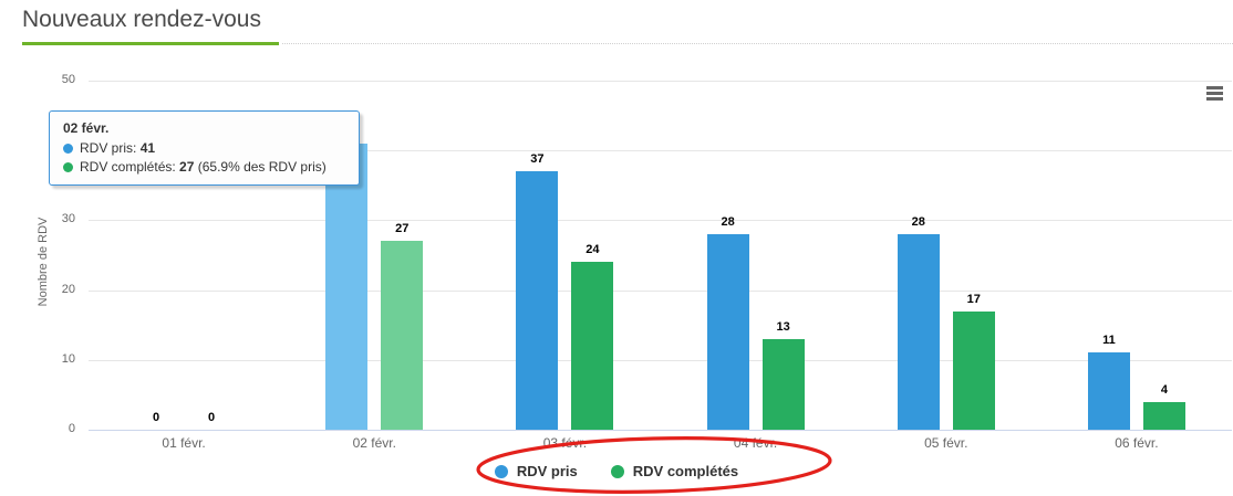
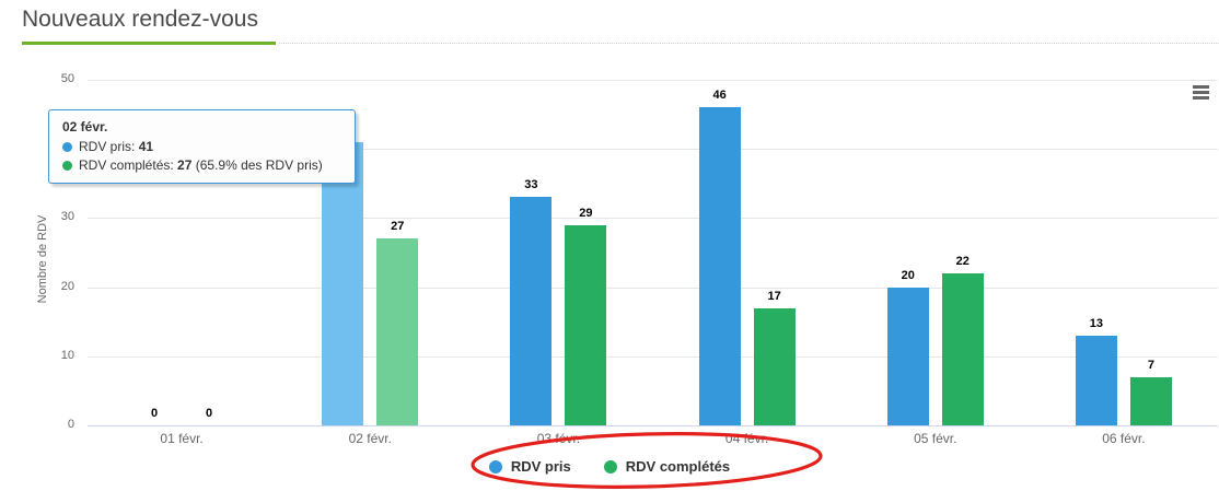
RDV pris/03 févr.: 37 -> 33
RDV complétés/03 févr.: 24 -> 29
RDV pris/04 févr.: 28 -> 46
RDV complétés/04 févr.: 13 -> 17
RDV pris/05 févr.: 28 -> 20
RDV complétés/05 févr.: 17 -> 22
RDV pris/06 févr.: 11 -> 13
RDV complétés/06 févr.: 4 -> 7
